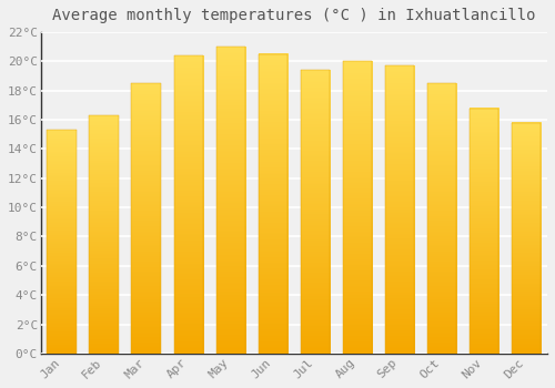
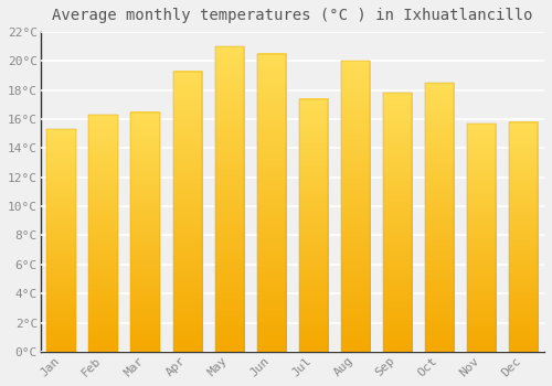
Mar: 18.5°C -> 16.5°C
Apr: 20.4°C -> 19.3°C
Jul: 19.4°C -> 17.4°C
Sep: 19.7°C -> 17.8°C
Nov: 16.8°C -> 15.7°C
